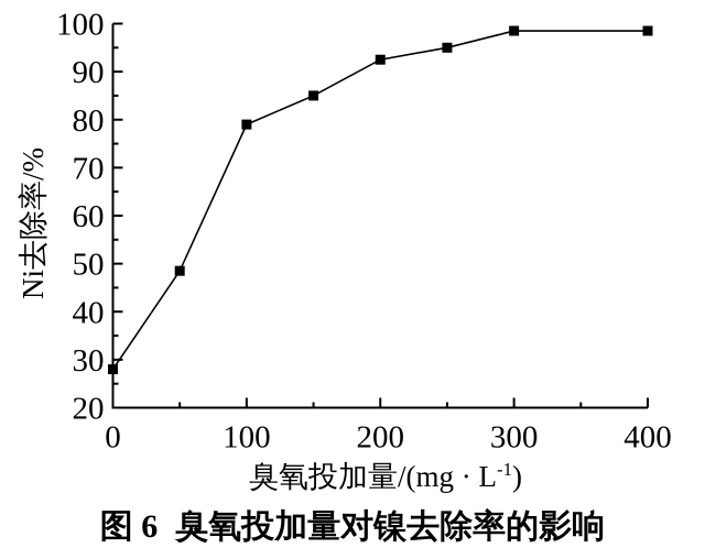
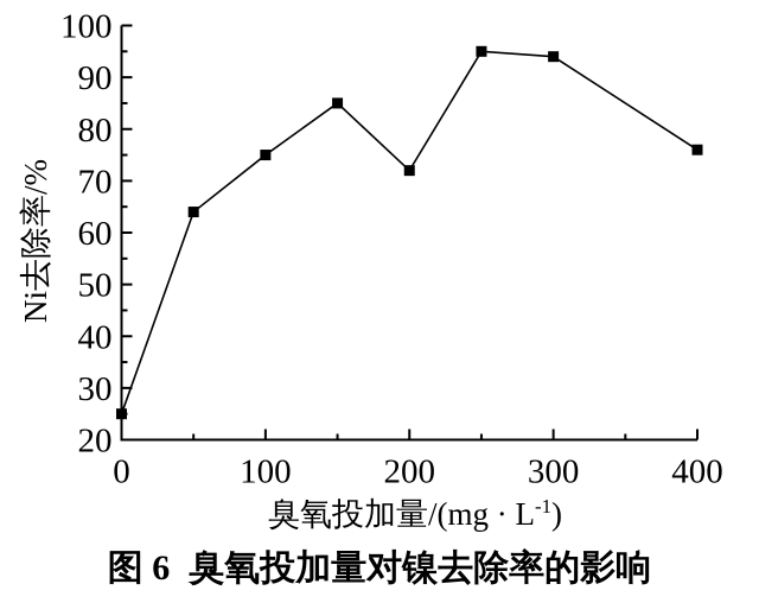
0: 28 -> 25
50: 48 -> 64
100: 79 -> 75
200: 92 -> 72
300: 98 -> 94
400: 98 -> 76
